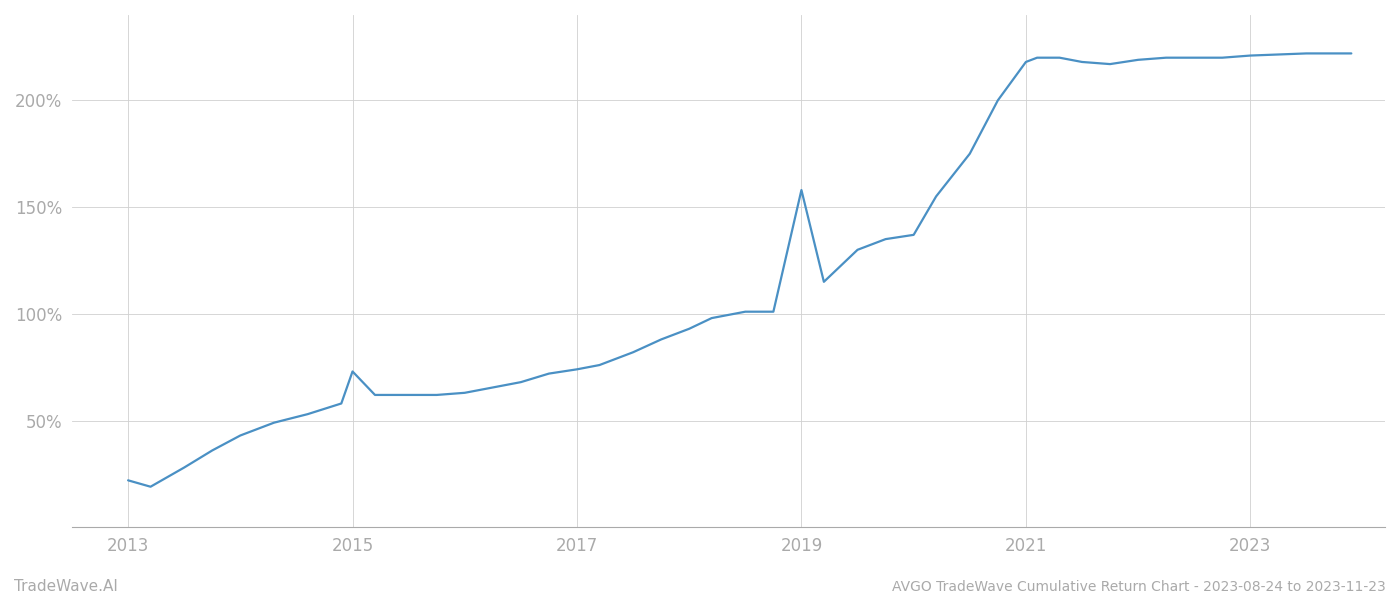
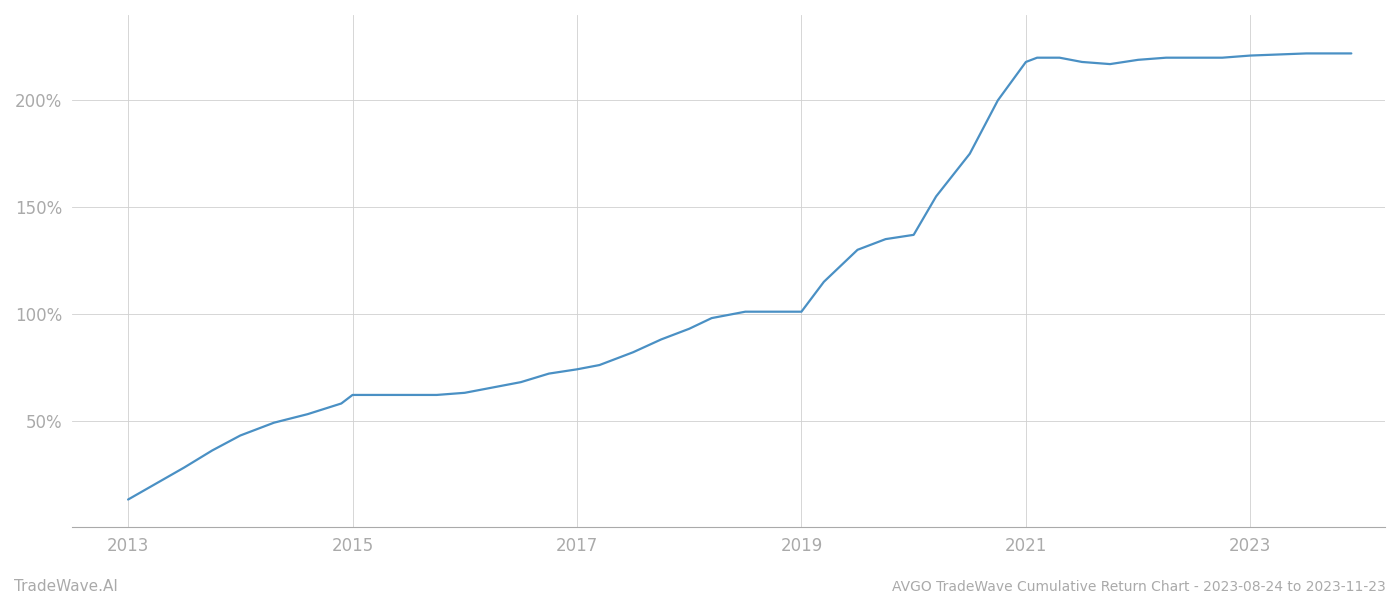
2013: 22% -> 13%
2015: 73% -> 62%
2019: 158% -> 101%
